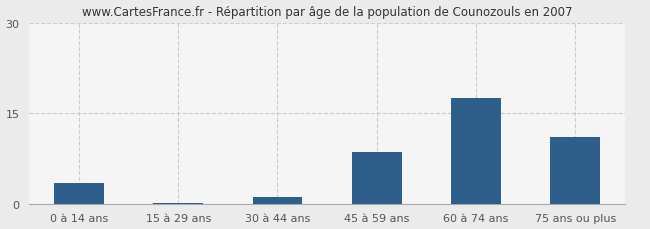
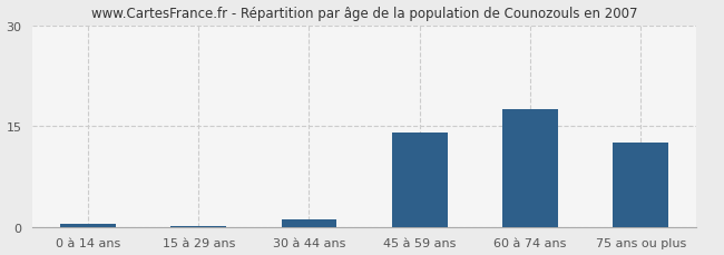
0 à 14 ans: 3.4 -> 0.5
45 à 59 ans: 8.6 -> 14.0
75 ans ou plus: 11.0 -> 12.5
